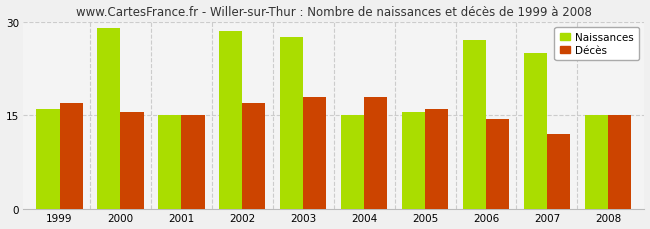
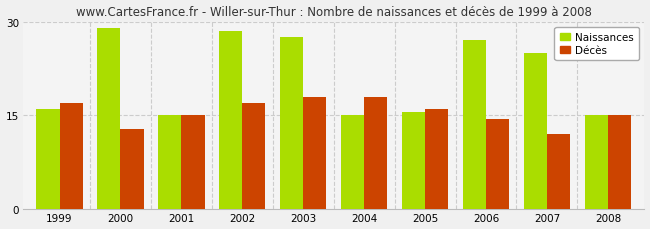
Décès/2000: 15.5 -> 12.8
